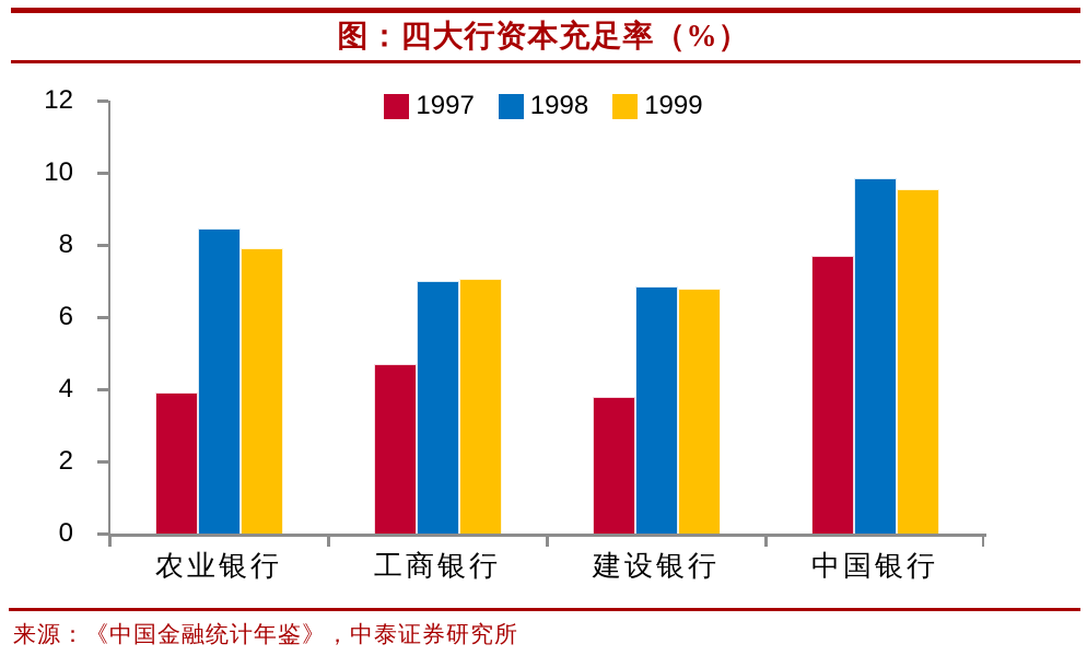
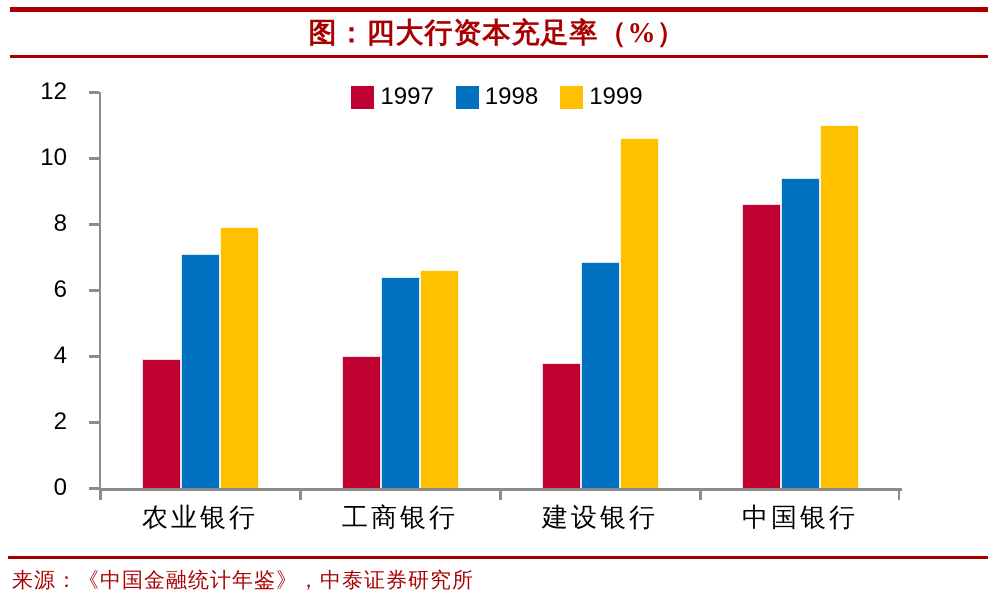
1998/农业银行: 8.4 -> 7.1
1997/工商银行: 4.7 -> 4.0
1998/工商银行: 7.0 -> 6.4
1999/工商银行: 7.0 -> 6.6
1999/建设银行: 6.8 -> 10.6
1997/中国银行: 7.7 -> 8.6
1998/中国银行: 9.8 -> 9.4
1999/中国银行: 9.6 -> 11.0
